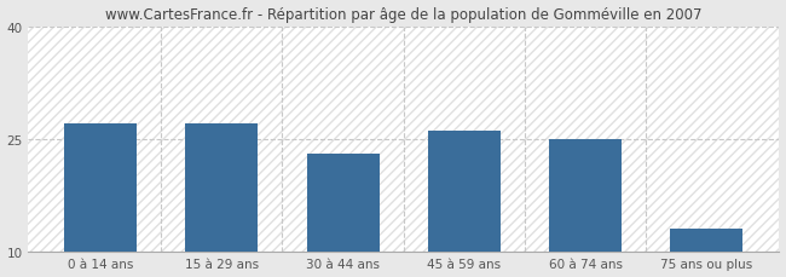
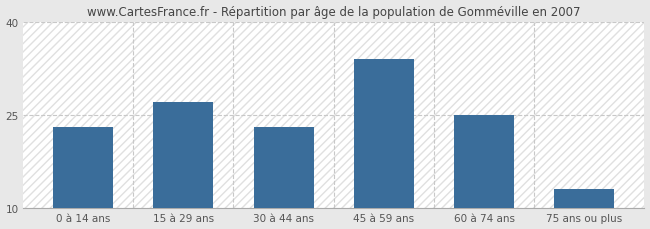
0 à 14 ans: 27 -> 23
45 à 59 ans: 26 -> 34
